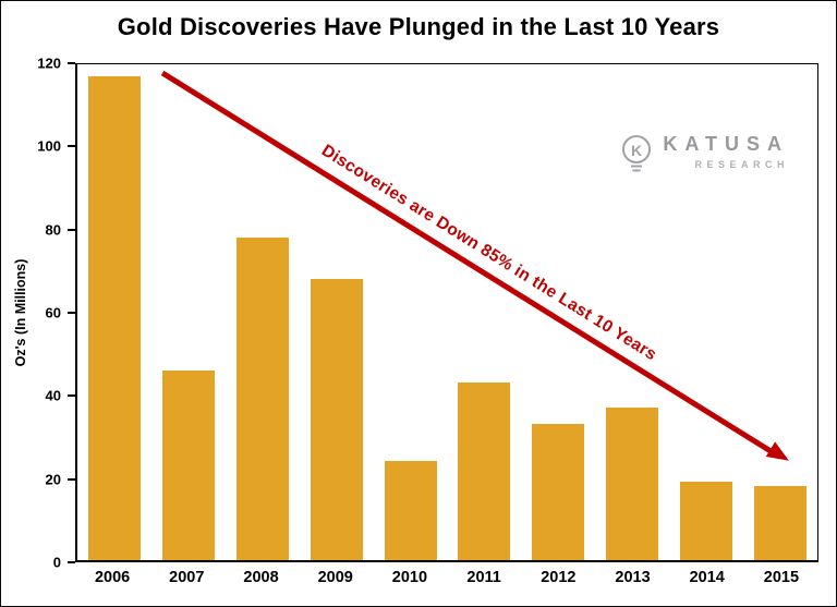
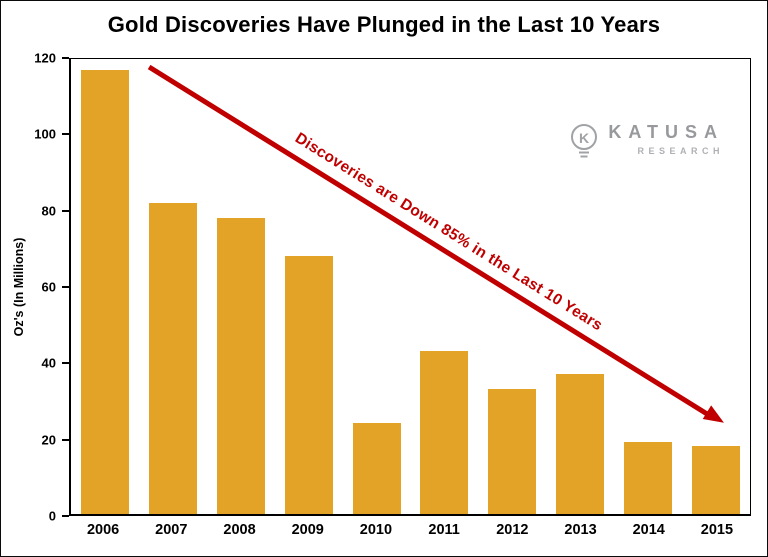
2007: 46 -> 82
